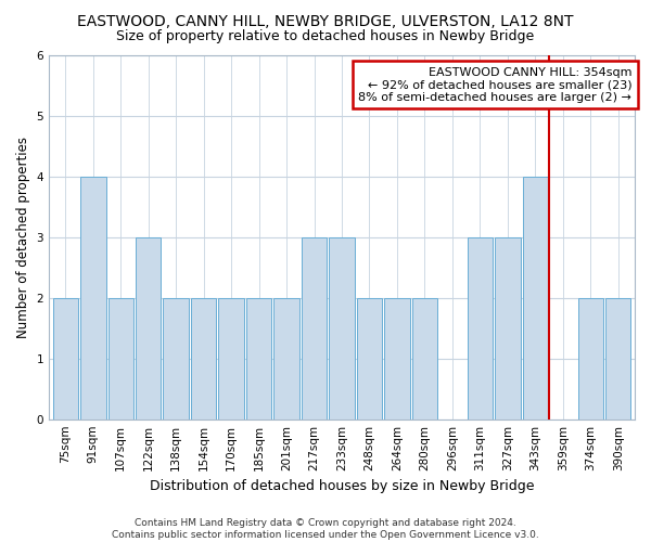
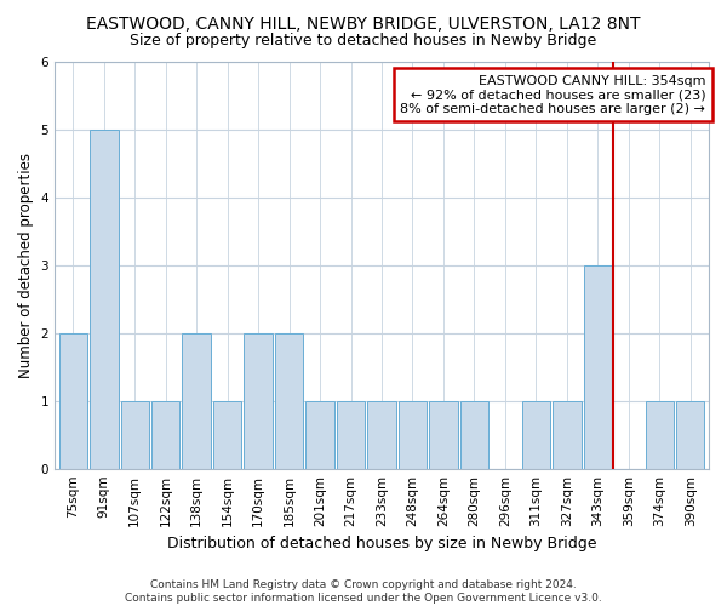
91sqm: 4 -> 5
107sqm: 2 -> 1
122sqm: 3 -> 1
154sqm: 2 -> 1
201sqm: 2 -> 1
217sqm: 3 -> 1
233sqm: 3 -> 1
248sqm: 2 -> 1
264sqm: 2 -> 1
280sqm: 2 -> 1
311sqm: 3 -> 1
327sqm: 3 -> 1
343sqm: 4 -> 3
374sqm: 2 -> 1
390sqm: 2 -> 1
